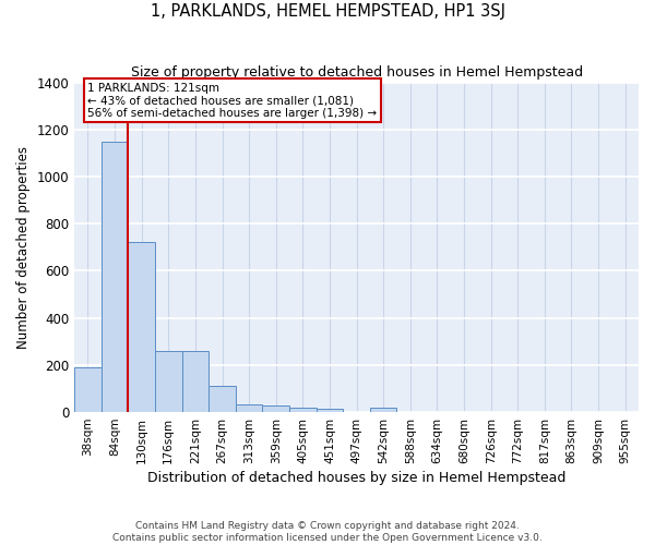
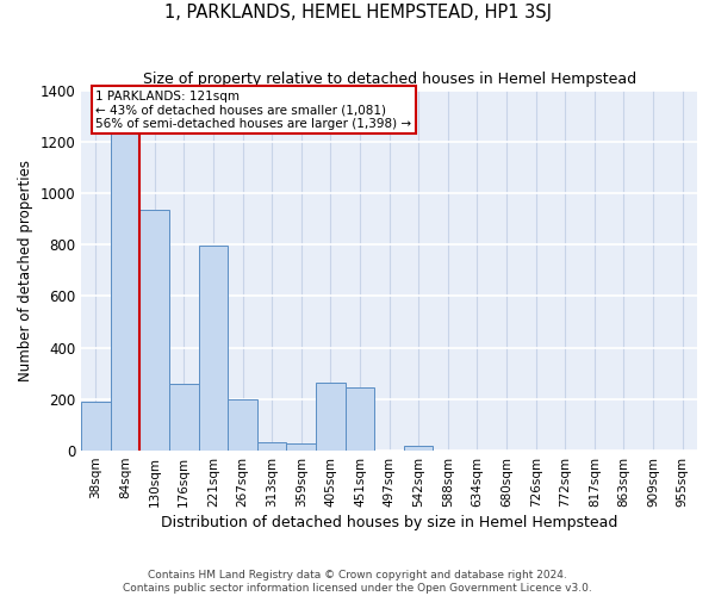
84sqm: 1150 -> 1245
130sqm: 720 -> 935
221sqm: 260 -> 795
267sqm: 110 -> 200
405sqm: 20 -> 265
451sqm: 15 -> 245
